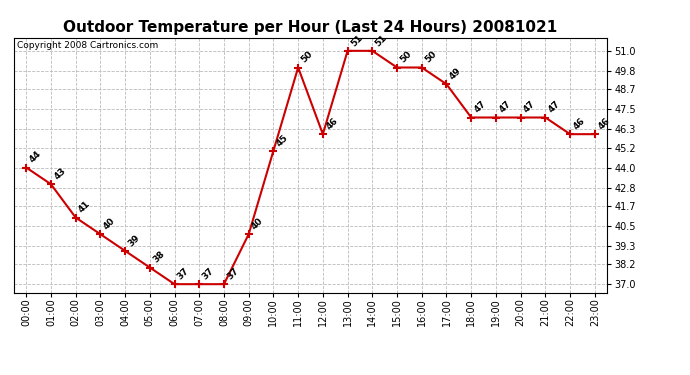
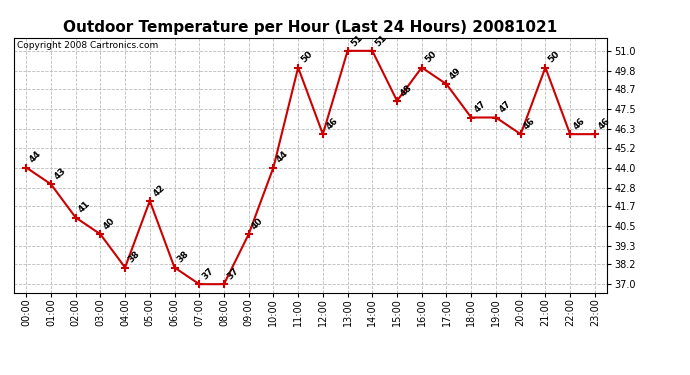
04:00: 39 -> 38
05:00: 38 -> 42
06:00: 37 -> 38
10:00: 45 -> 44
15:00: 50 -> 48
20:00: 47 -> 46
21:00: 47 -> 50
